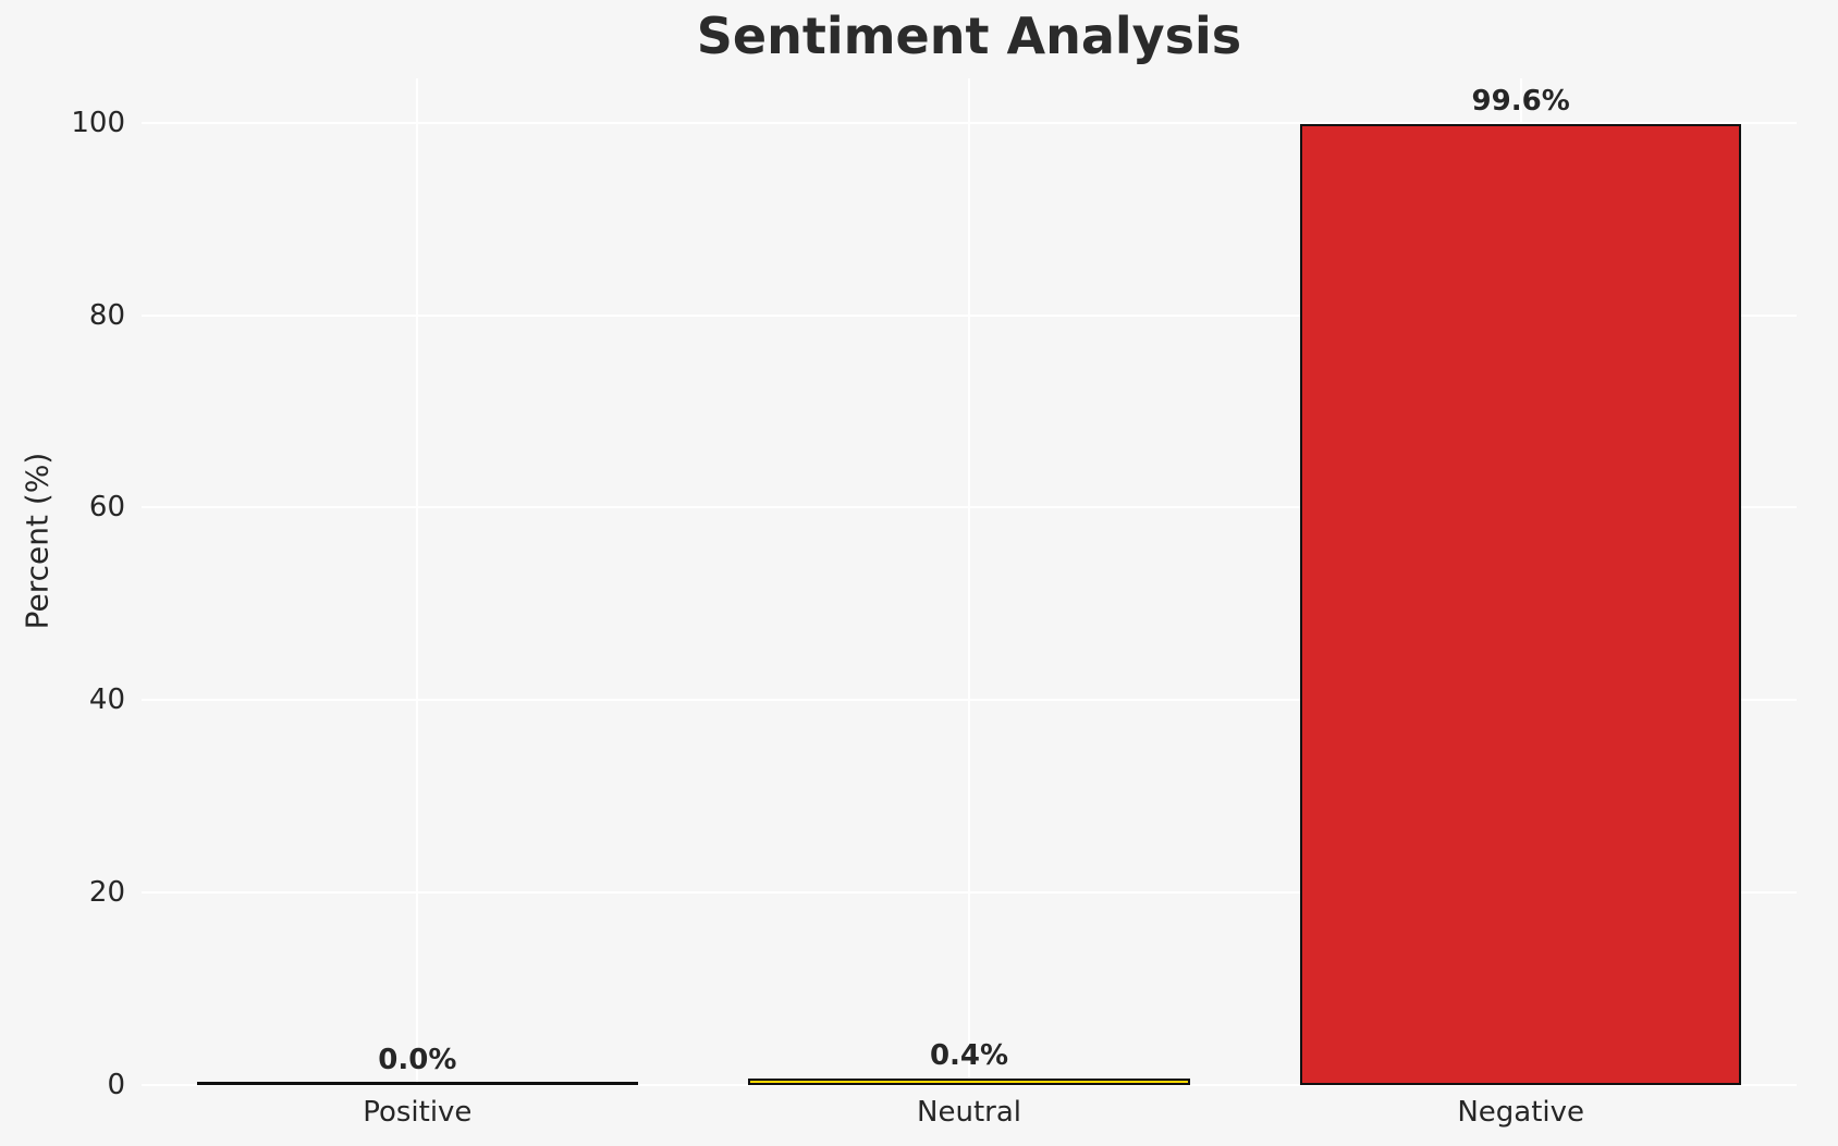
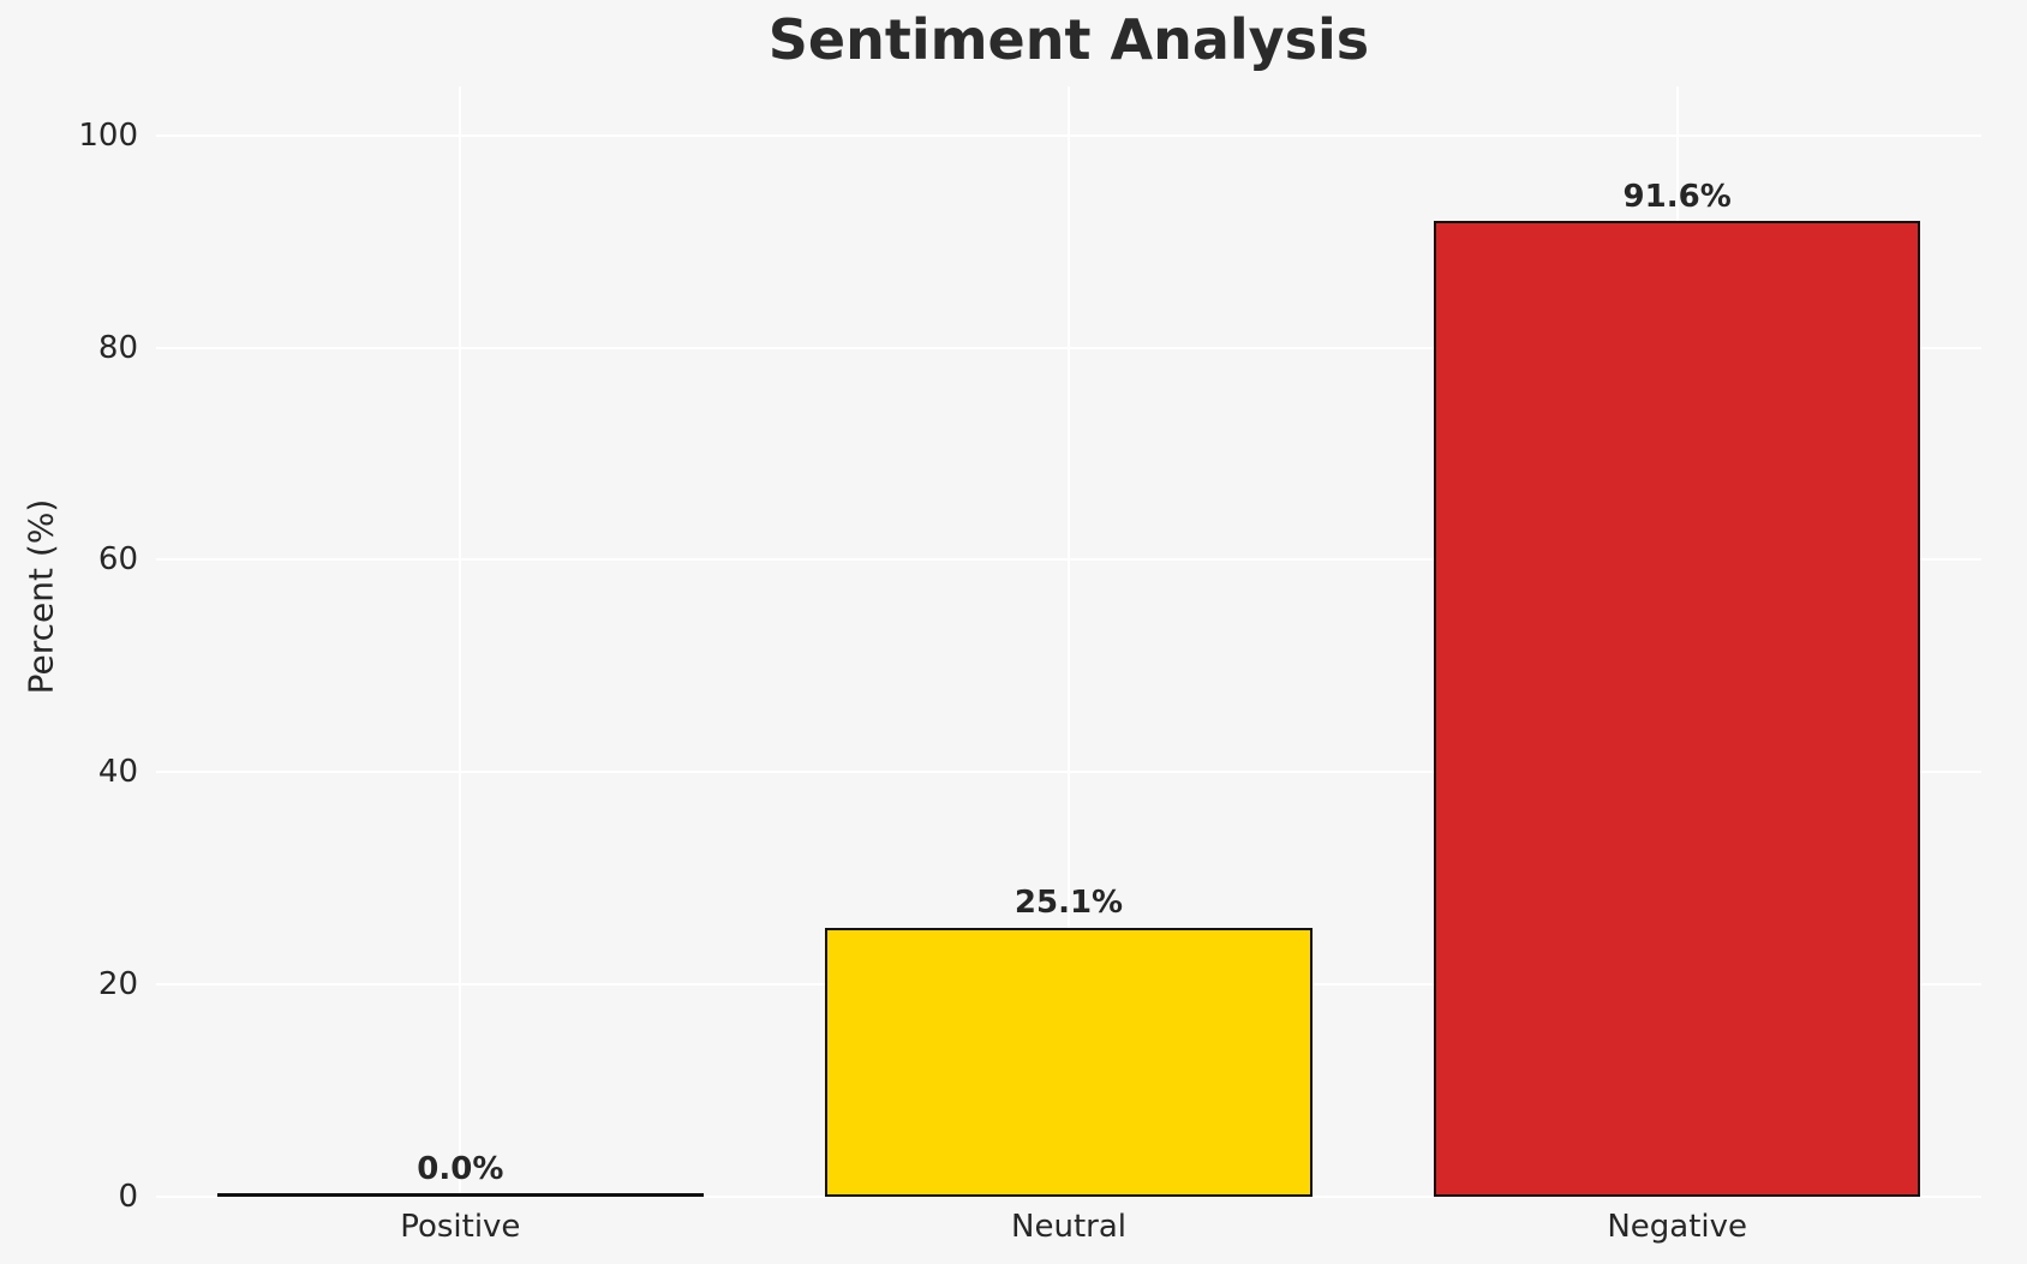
Neutral: 0.4% -> 25.1%
Negative: 99.6% -> 91.6%
